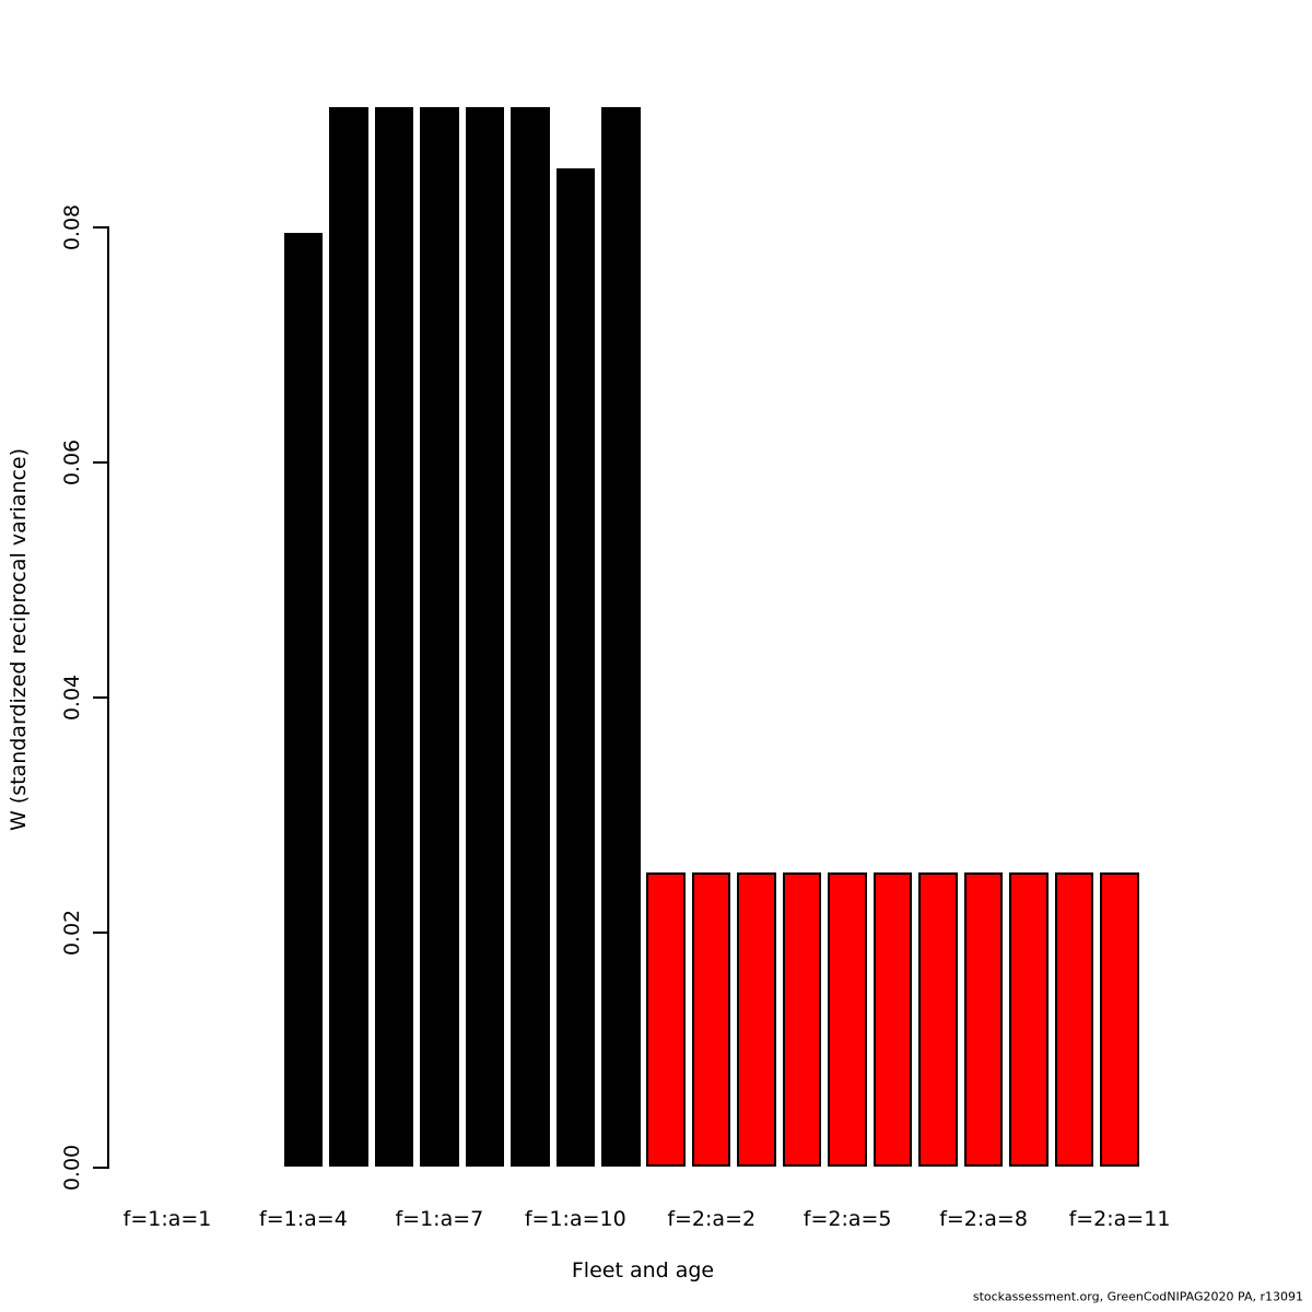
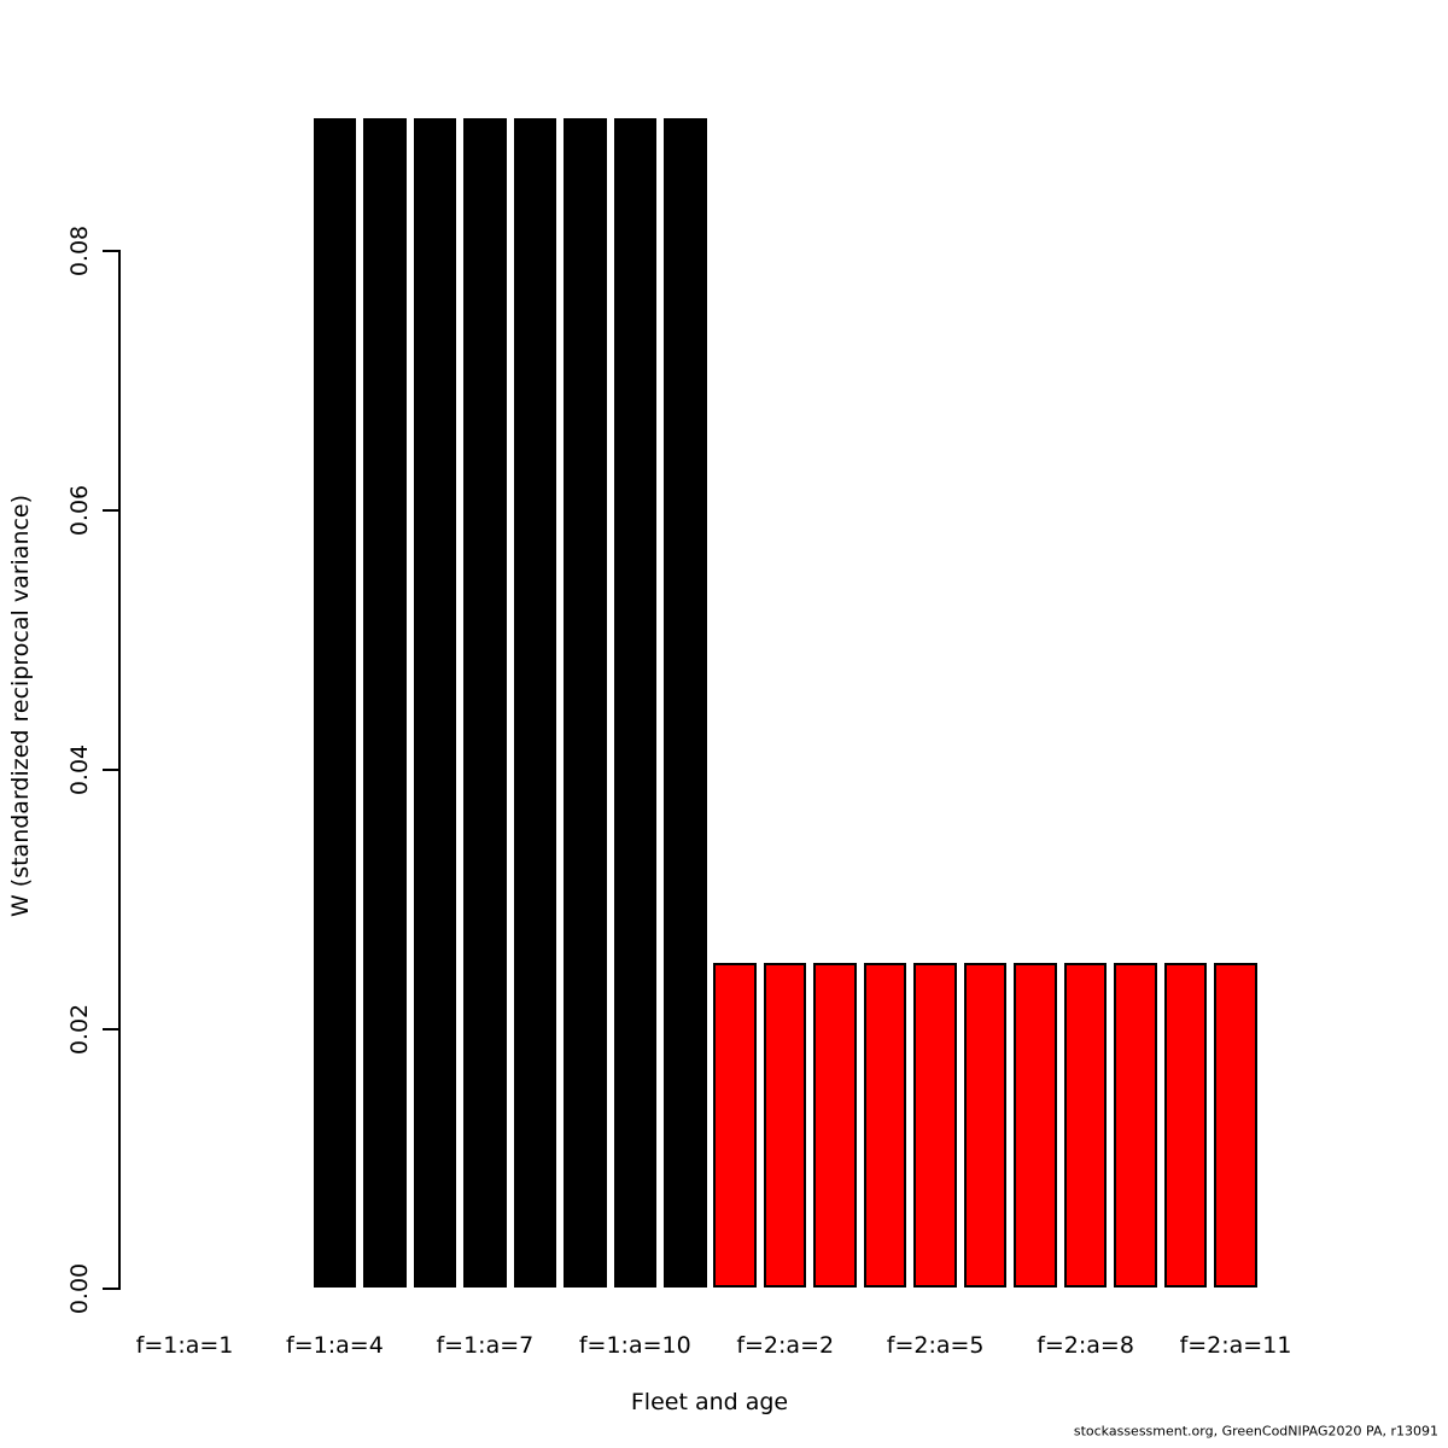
f=1:a=4: 0.0794 -> 0.0901
f=1:a=10: 0.0849 -> 0.0901
